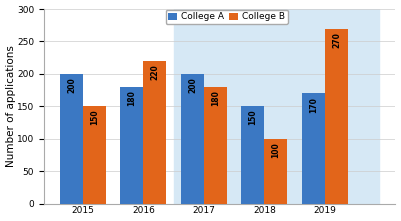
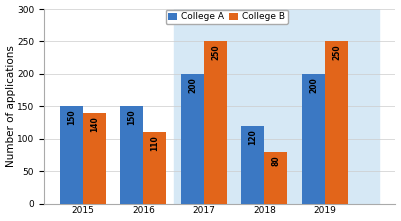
College A/2015: 200 -> 150
College B/2015: 150 -> 140
College A/2016: 180 -> 150
College B/2016: 220 -> 110
College B/2017: 180 -> 250
College A/2018: 150 -> 120
College B/2018: 100 -> 80
College A/2019: 170 -> 200
College B/2019: 270 -> 250
